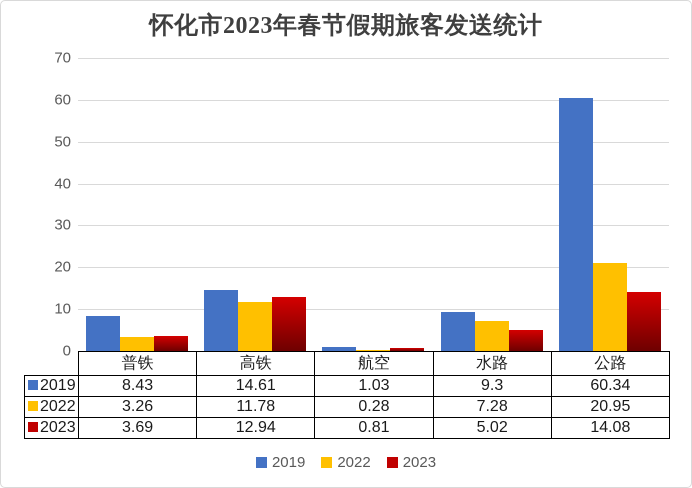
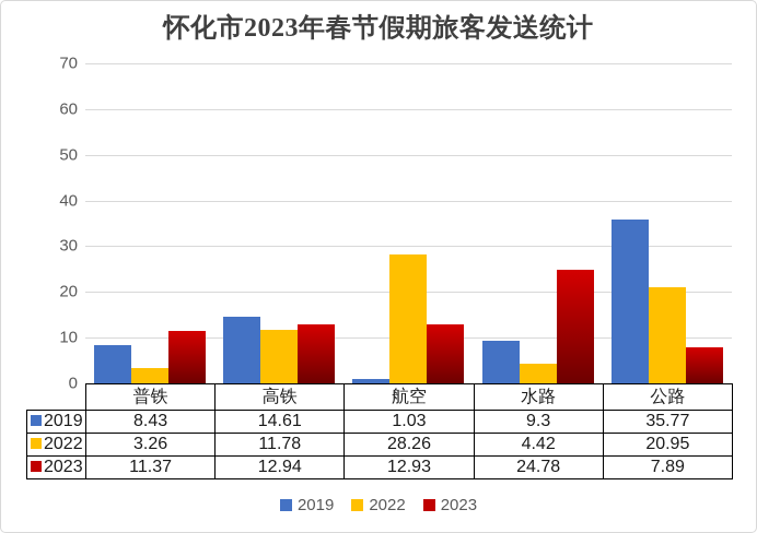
2023/普铁: 3.69 -> 11.37
2022/航空: 0.28 -> 28.26
2023/航空: 0.81 -> 12.93
2022/水路: 7.28 -> 4.42
2023/水路: 5.02 -> 24.78
2019/公路: 60.34 -> 35.77
2023/公路: 14.08 -> 7.89
